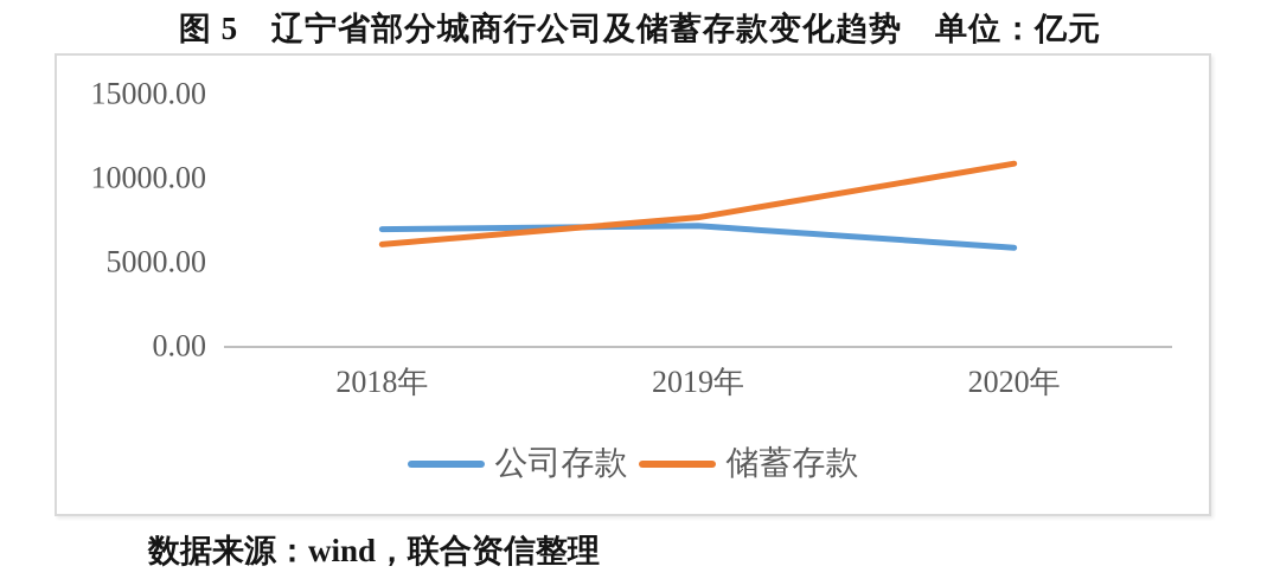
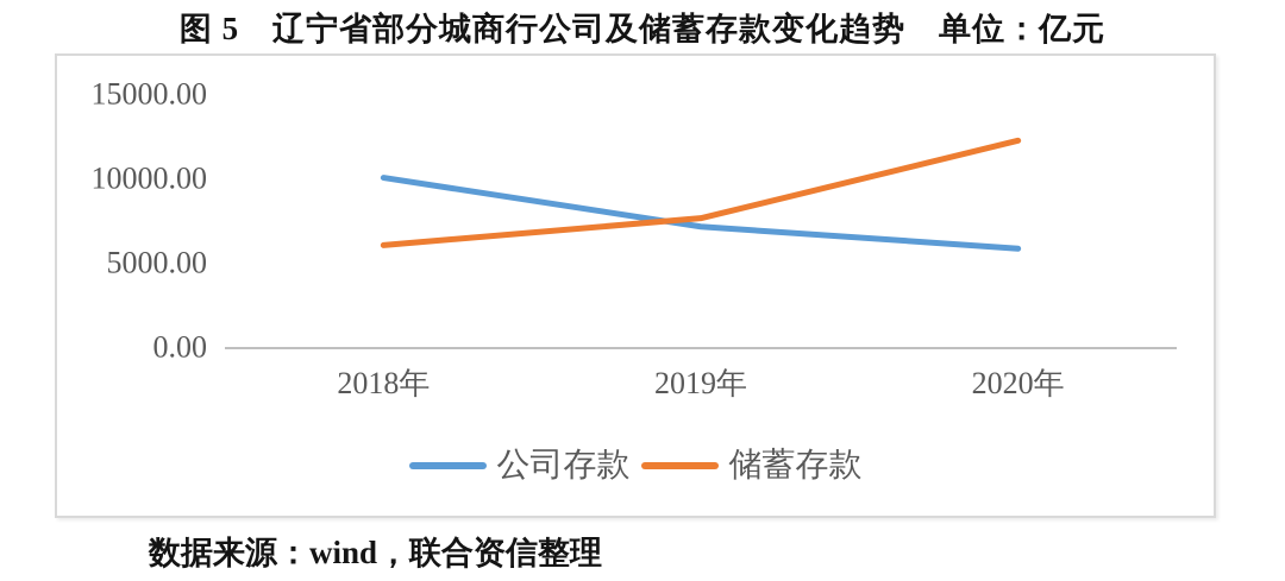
公司存款/2018年: 7000 -> 10100
储蓄存款/2020年: 10900 -> 12300
